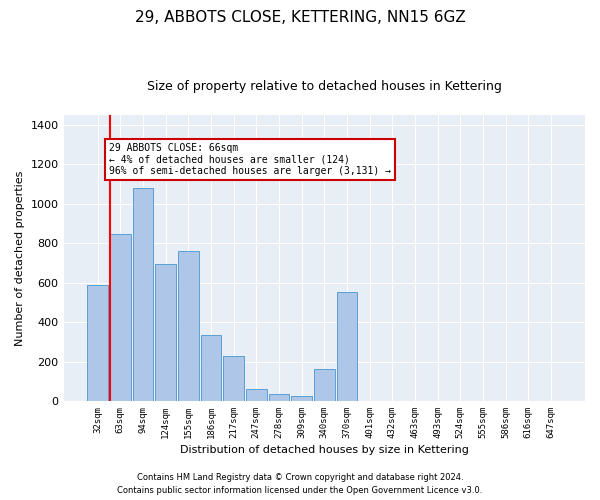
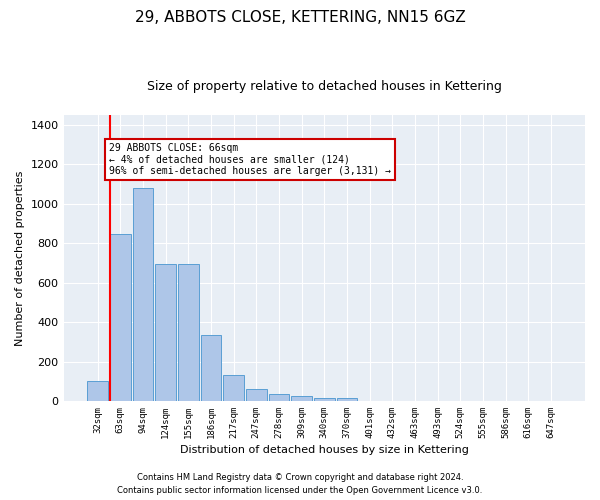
32sqm: 590 -> 100
155sqm: 760 -> 700
217sqm: 230 -> 130
340sqm: 160 -> 20
370sqm: 550 -> 20
